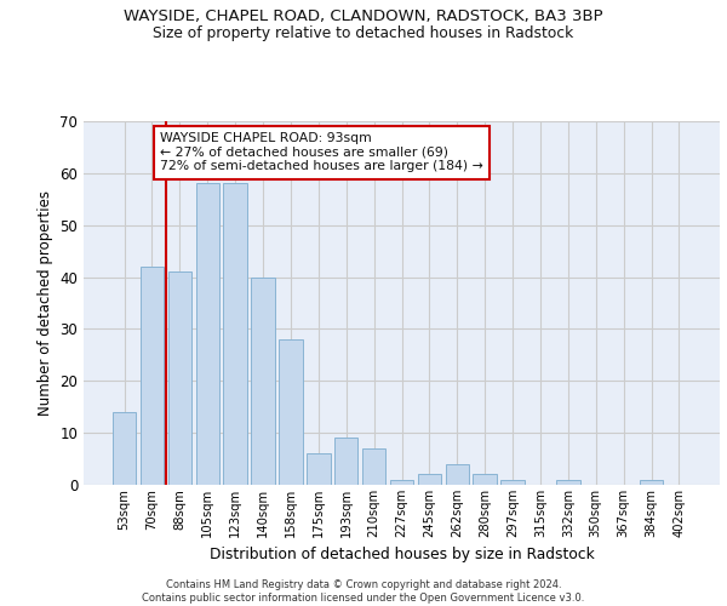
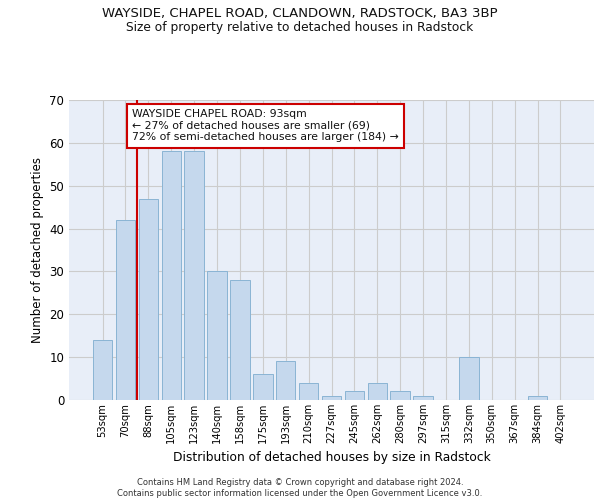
88sqm: 41 -> 47
140sqm: 40 -> 30
210sqm: 7 -> 4
332sqm: 1 -> 10
